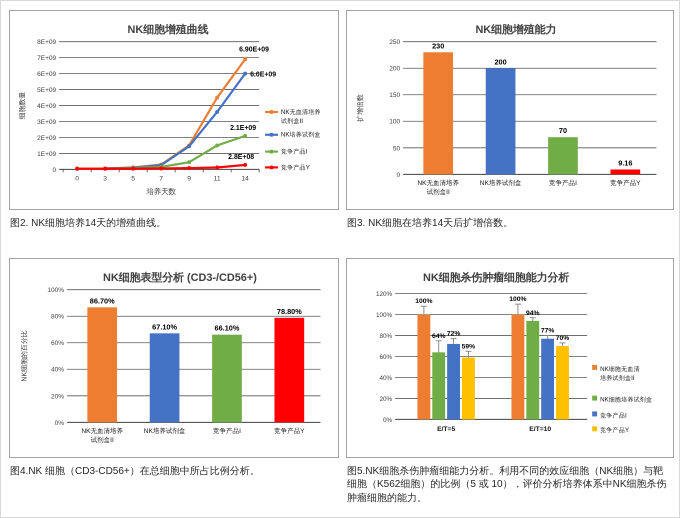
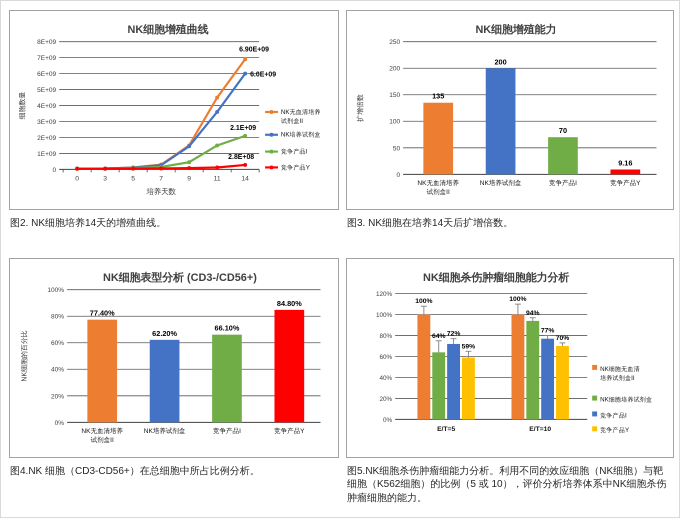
NK细胞增殖能力/NK无血清培养 试剂盒II: 230 -> 135
NK细胞表型分析 (CD3-/CD56+)/NK无血清培养 试剂盒II: 86.70% -> 77.40%
NK细胞表型分析 (CD3-/CD56+)/NK培养试剂盒: 67.10% -> 62.20%
NK细胞表型分析 (CD3-/CD56+)/竞争产品Y: 78.80% -> 84.80%
